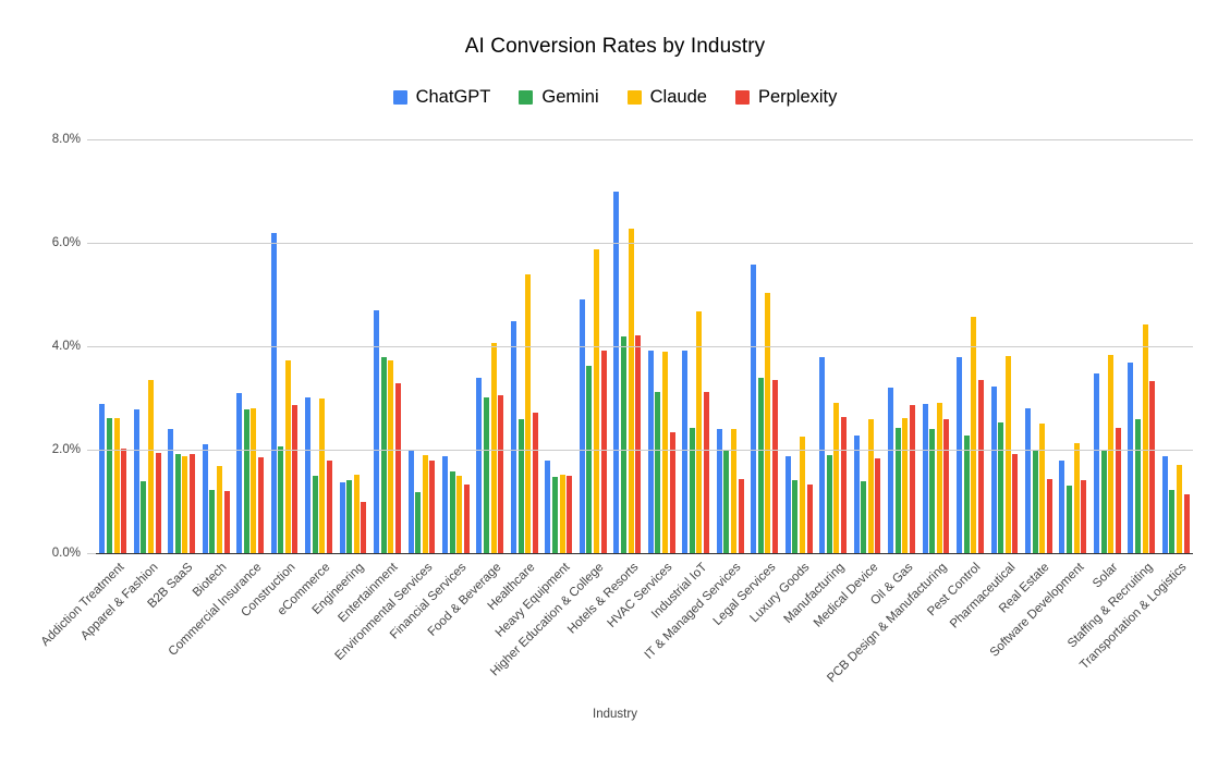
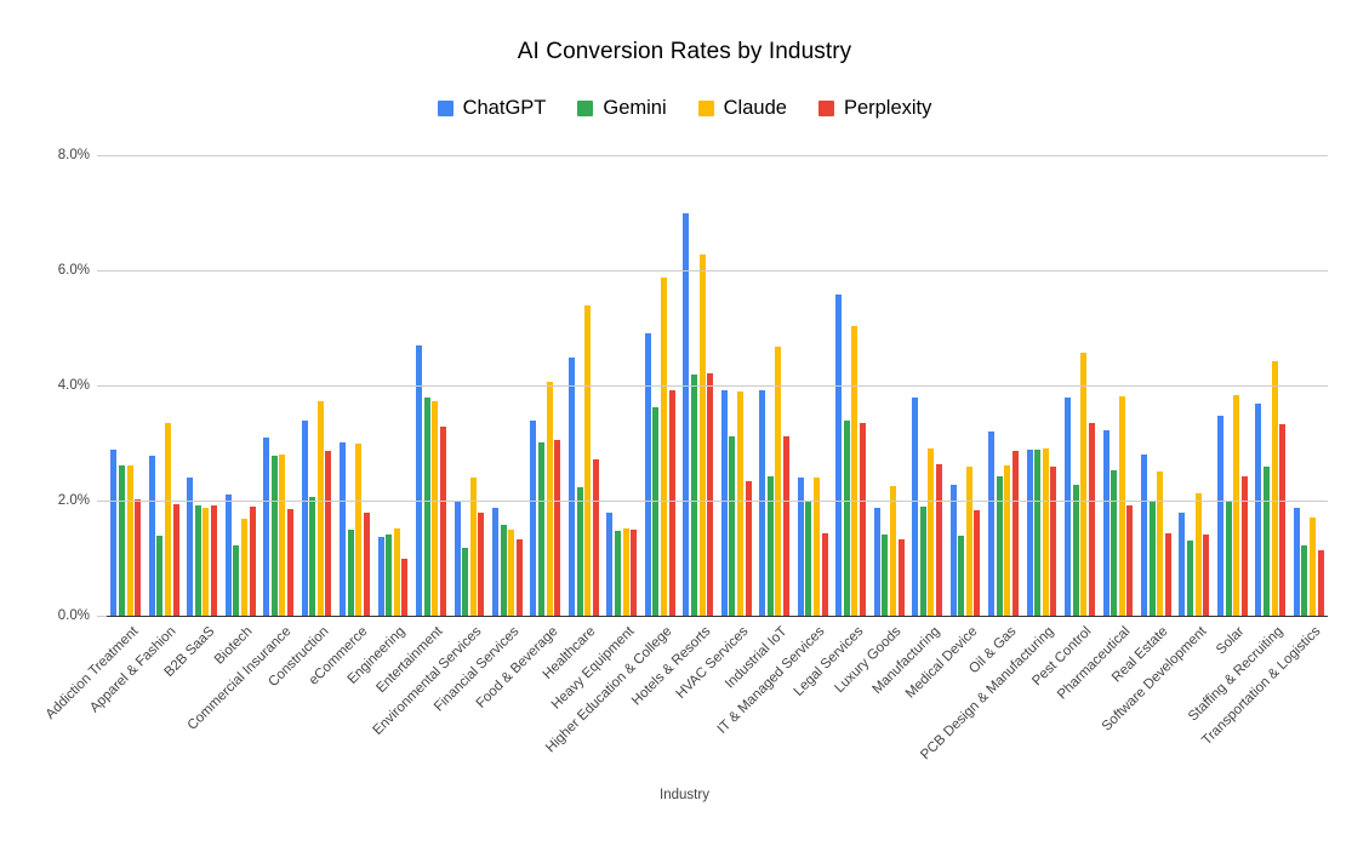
Perplexity/Biotech: 1.2% -> 1.9%
ChatGPT/Construction: 6.2% -> 3.4%
Claude/Environmental Services: 1.9% -> 2.4%
Gemini/Healthcare: 2.6% -> 2.2%
Gemini/PCB Design & Manufacturing: 2.4% -> 2.9%
